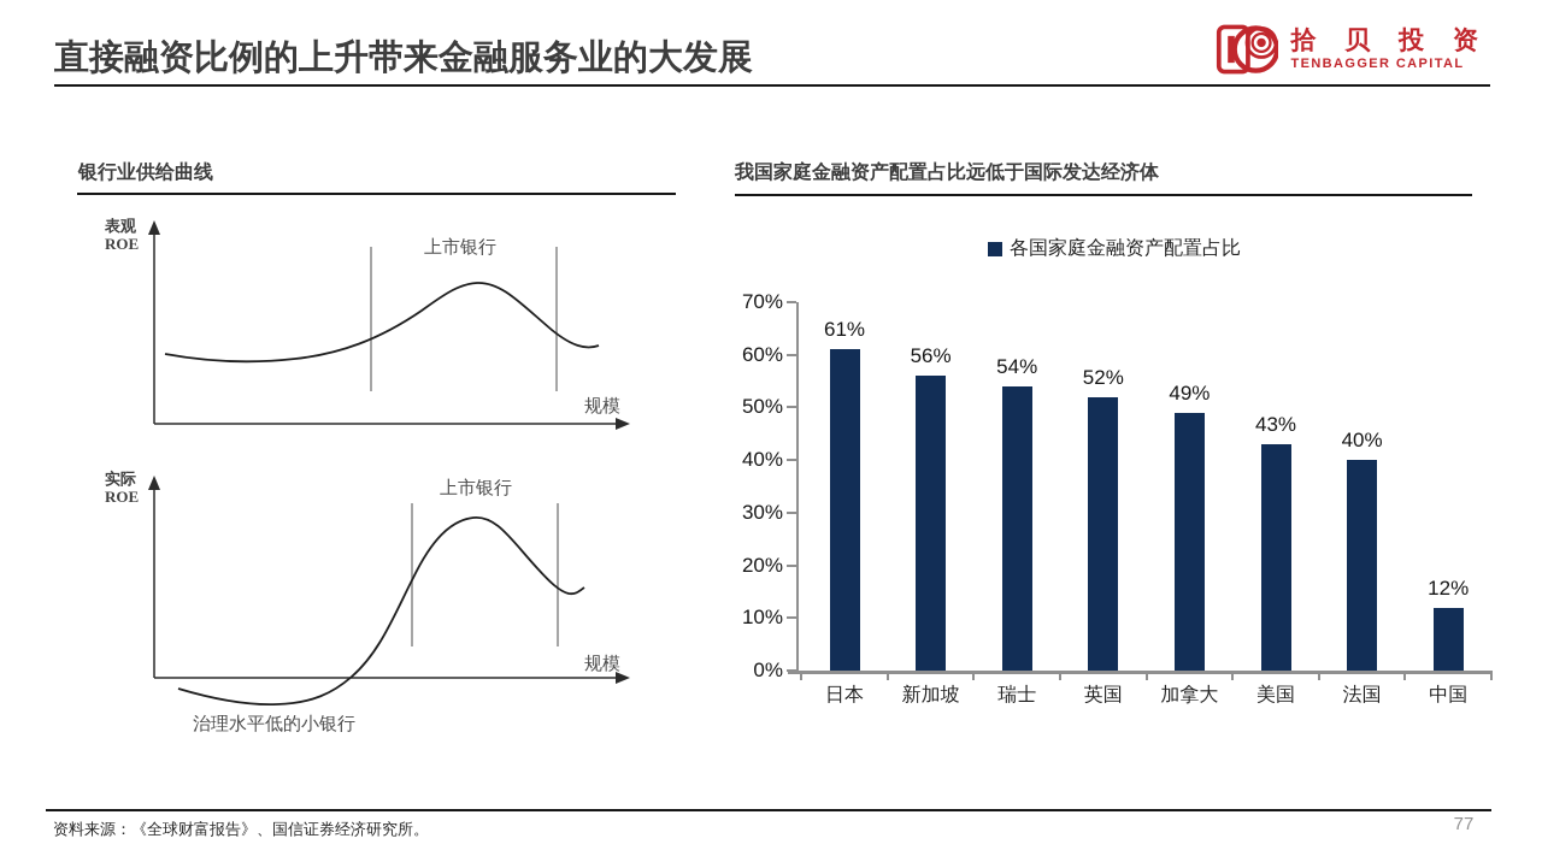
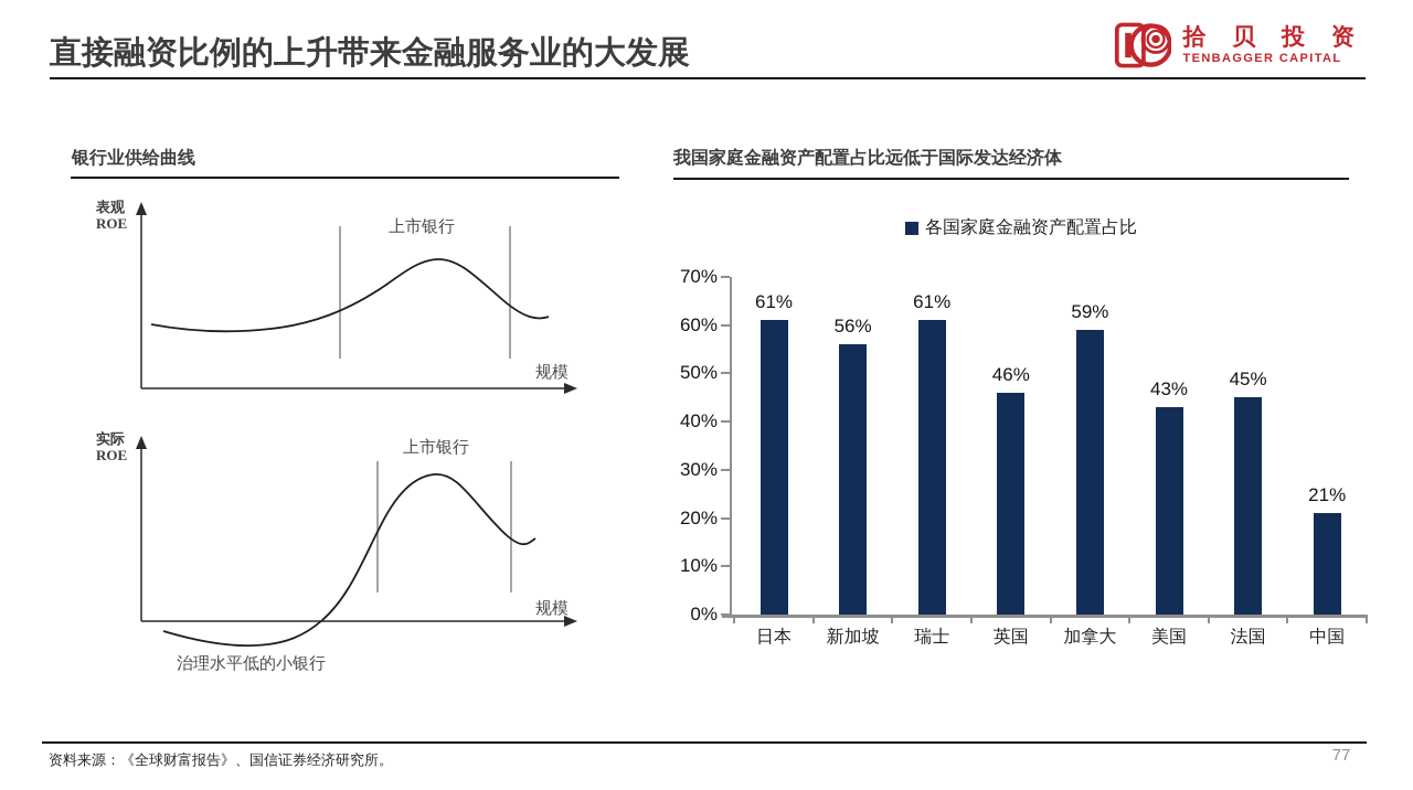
各国家庭金融资产配置占比/瑞士: 54% -> 61%
各国家庭金融资产配置占比/英国: 52% -> 46%
各国家庭金融资产配置占比/加拿大: 49% -> 59%
各国家庭金融资产配置占比/法国: 40% -> 45%
各国家庭金融资产配置占比/中国: 12% -> 21%
